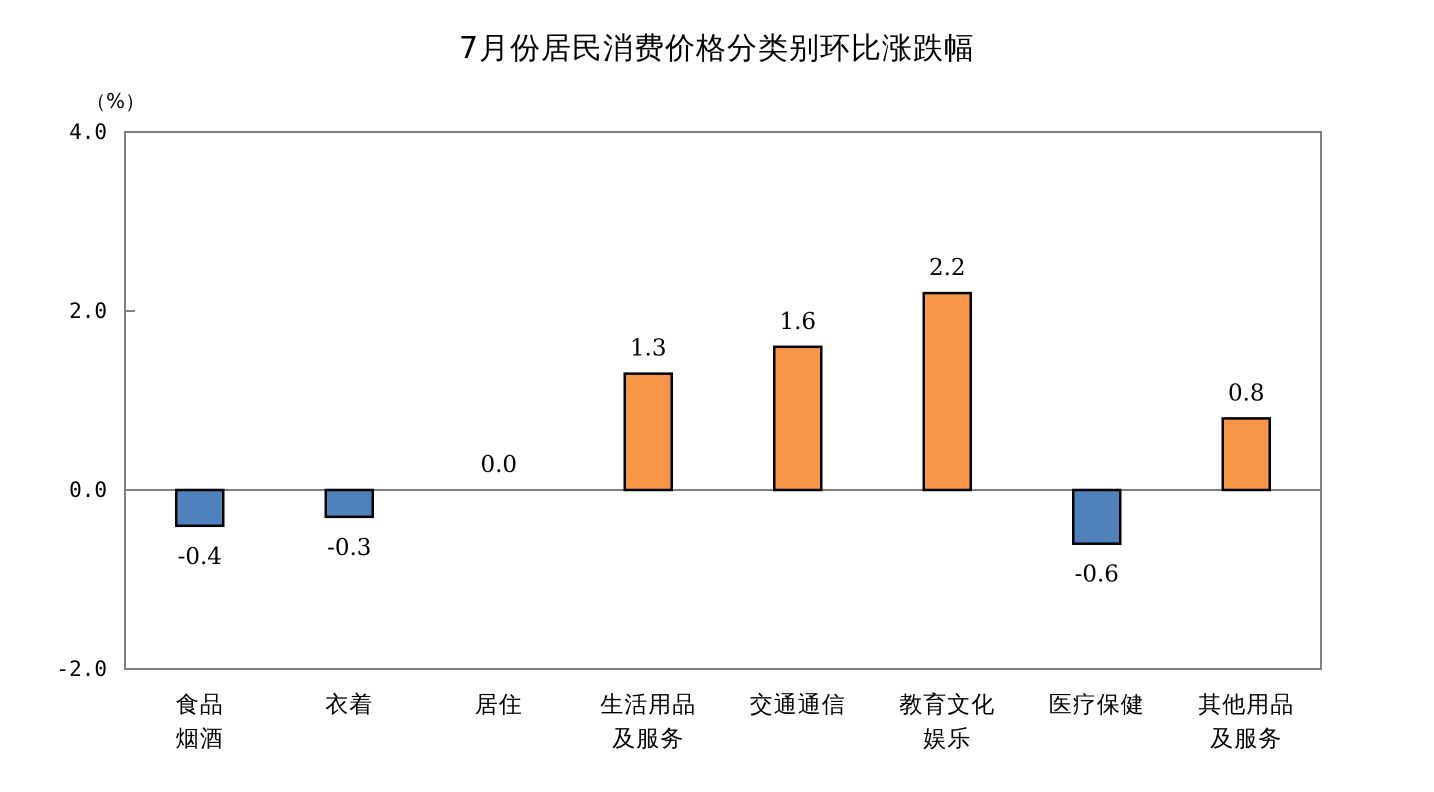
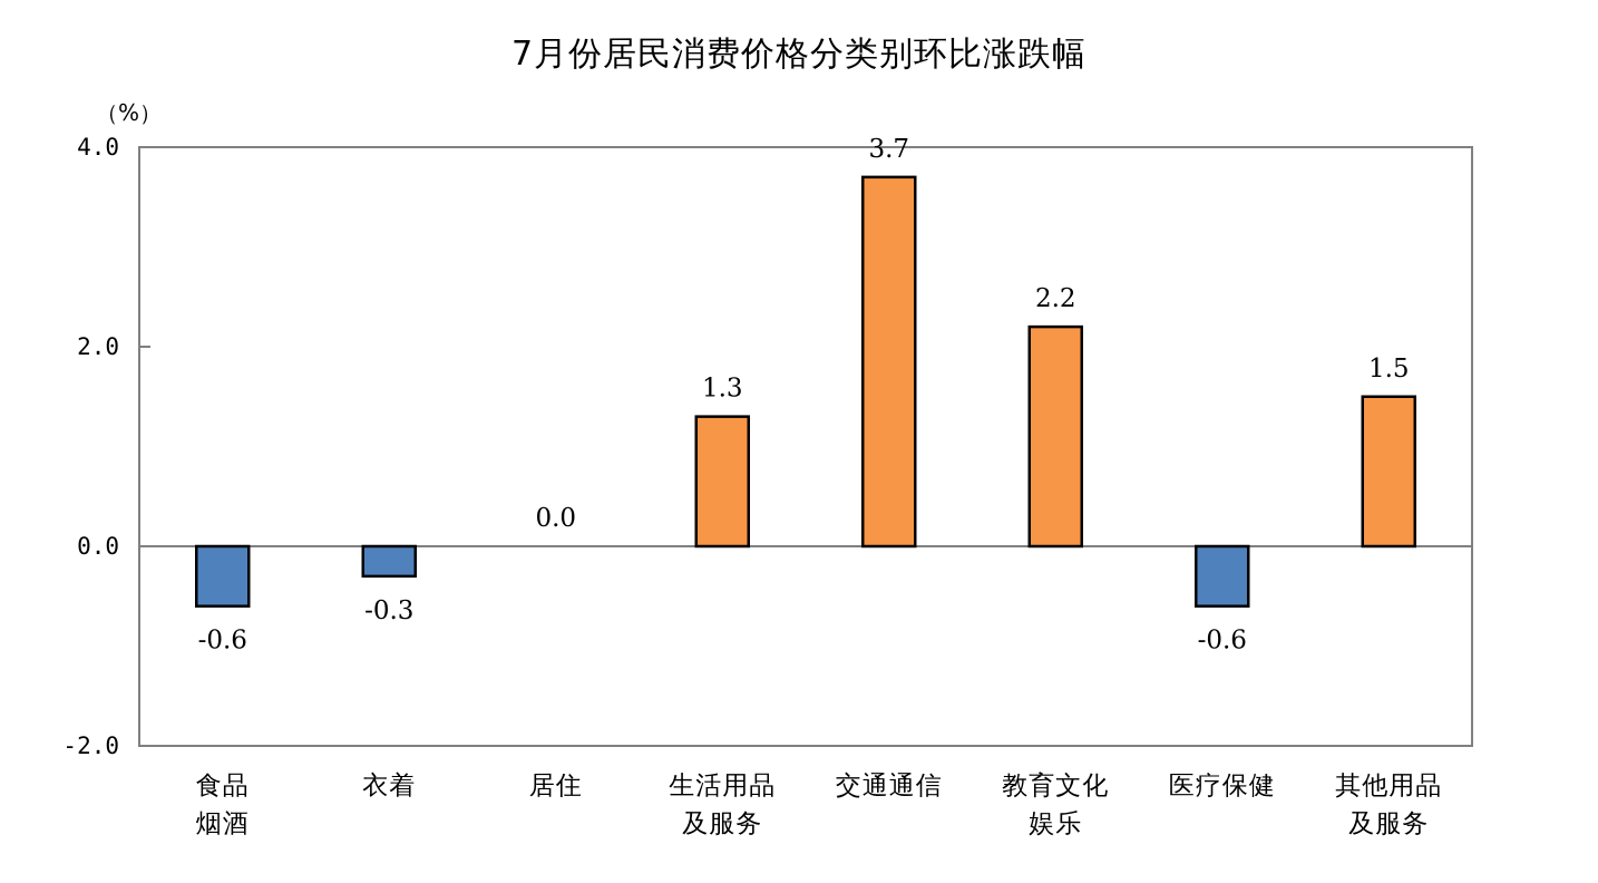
食品烟酒: -0.4 -> -0.6
交通通信: 1.6 -> 3.7
其他用品及服务: 0.8 -> 1.5
